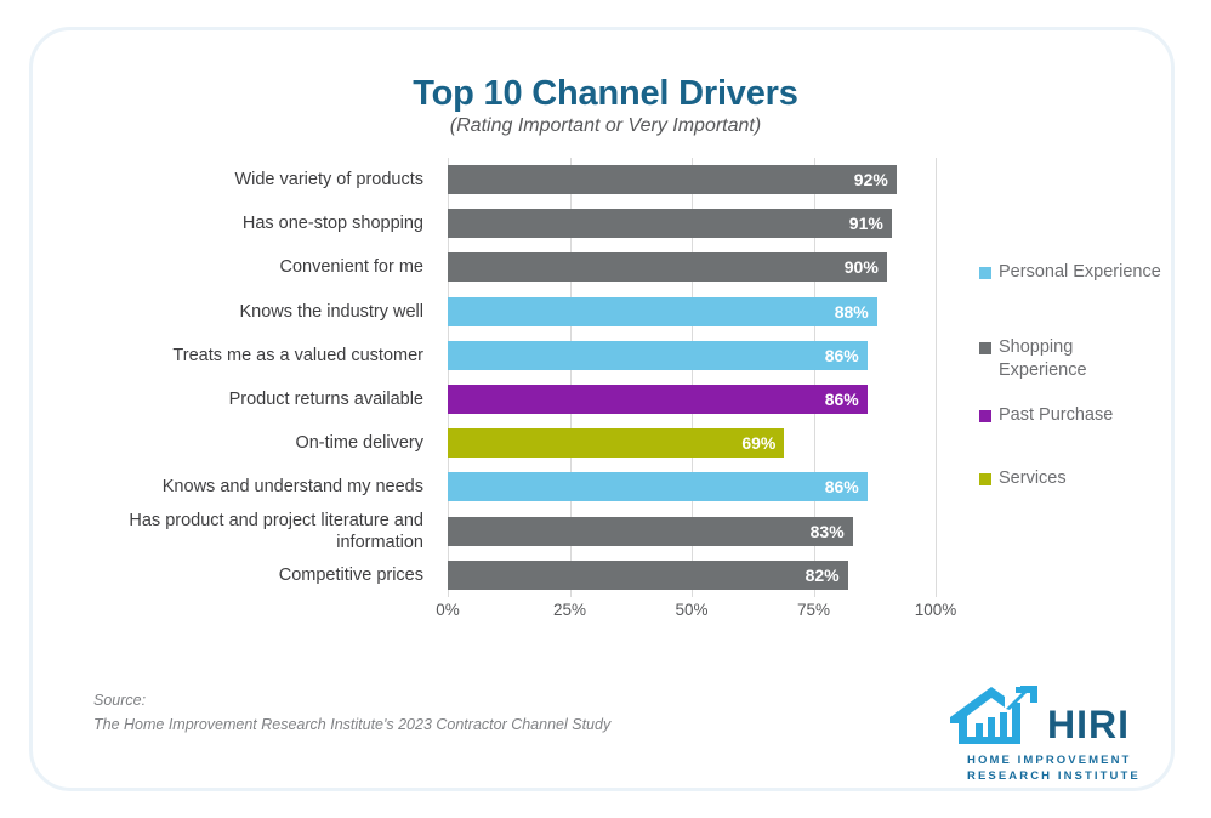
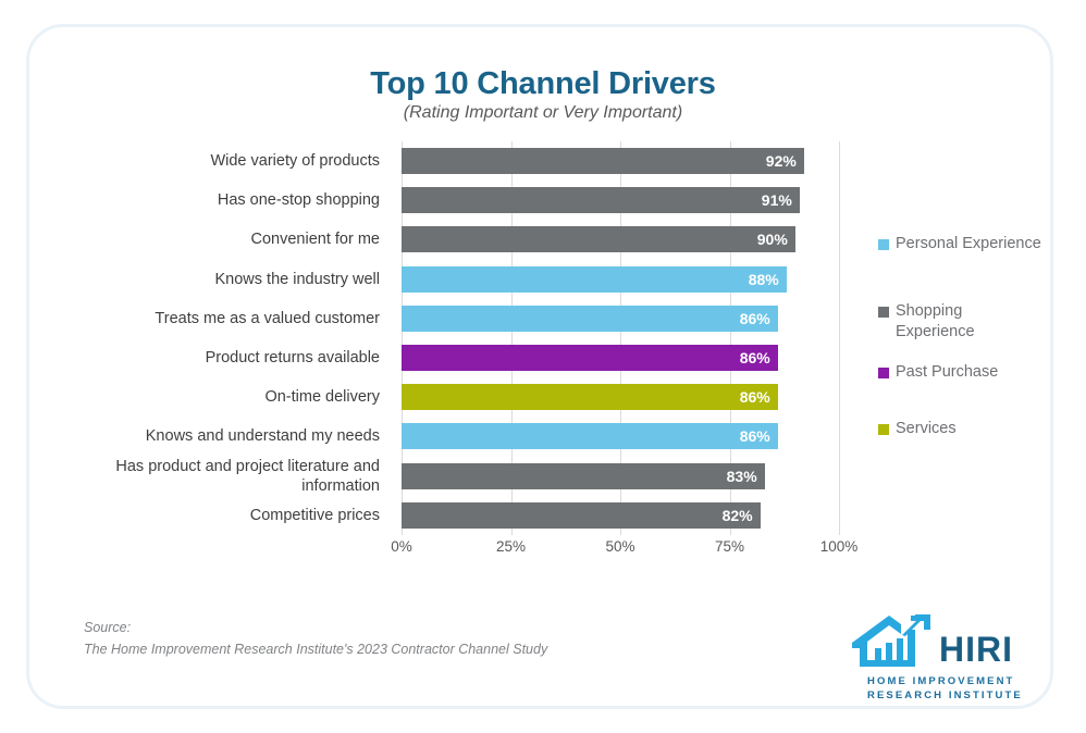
On-time delivery: 69% -> 86%
